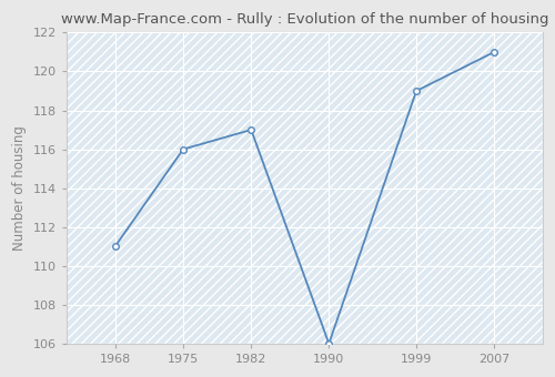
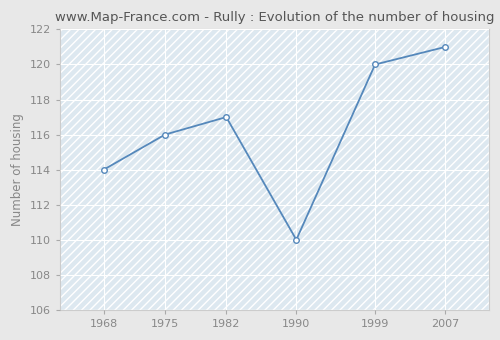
1968: 111 -> 114
1990: 106 -> 110
1999: 119 -> 120
